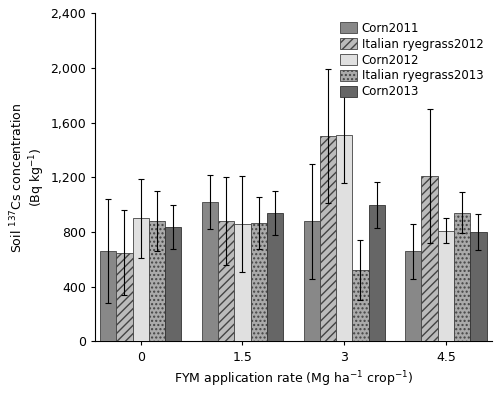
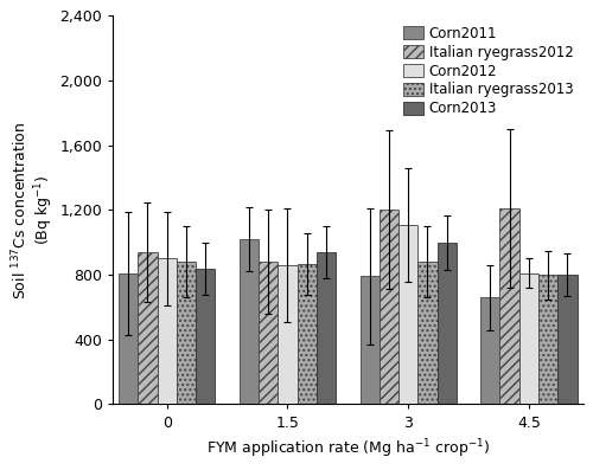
Corn2011/0: 660 -> 810
Italian ryegrass2012/0: 650 -> 940
Corn2011/3: 880 -> 790
Italian ryegrass2012/3: 1,500 -> 1,200
Corn2012/3: 1,510 -> 1,110
Italian ryegrass2013/3: 520 -> 880
Italian ryegrass2013/4.5: 940 -> 800
